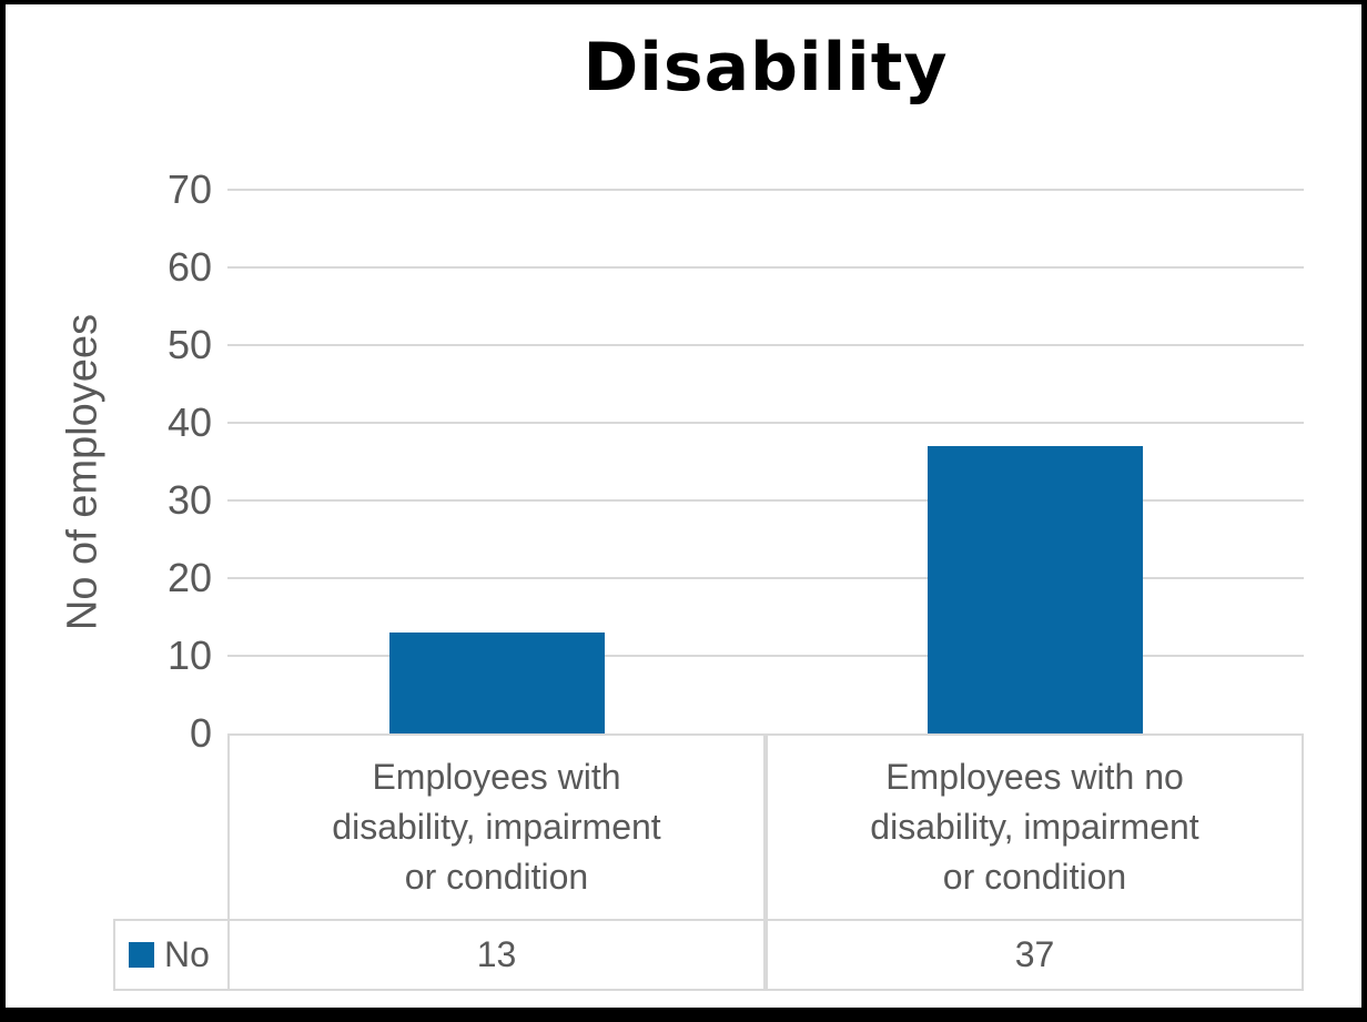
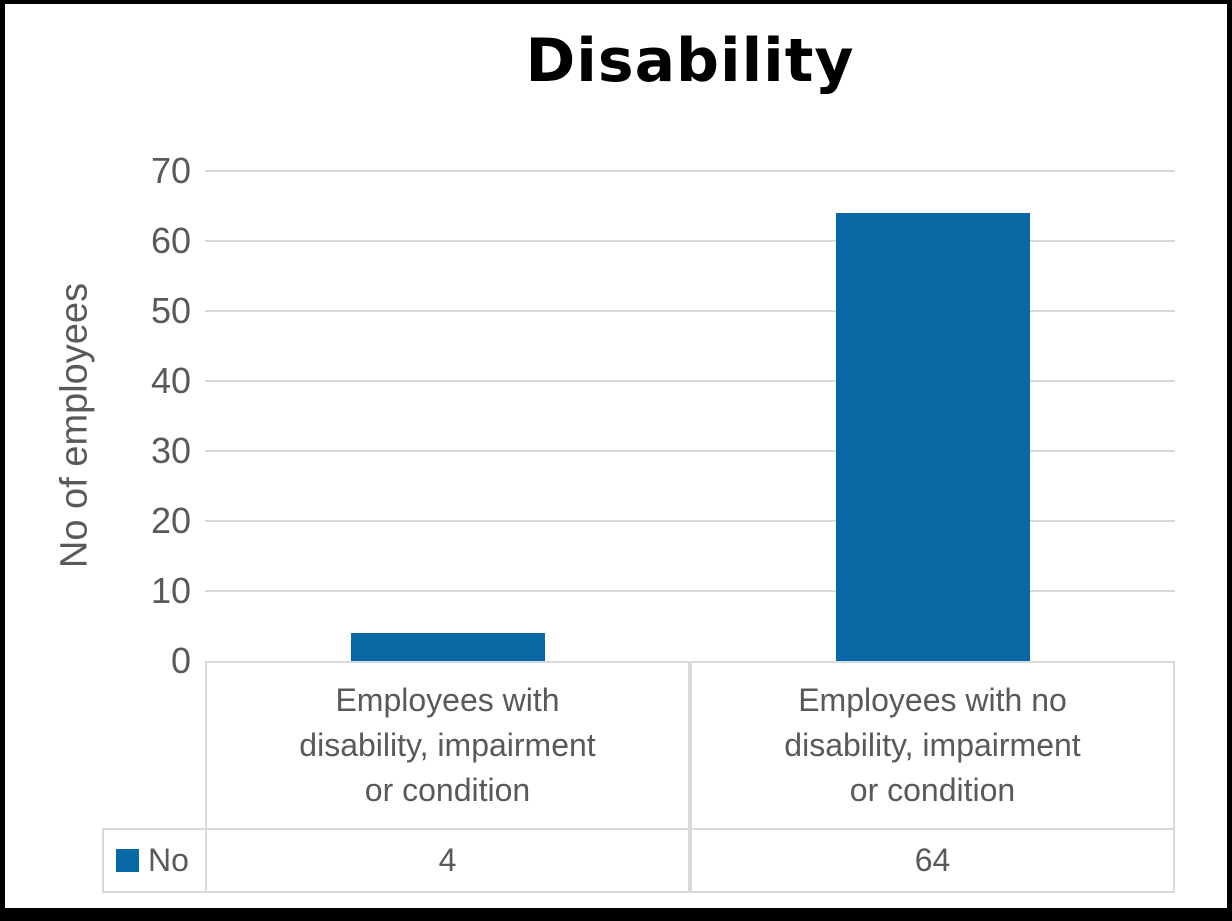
Employees with disability, impairment or condition: 13 -> 4
Employees with no disability, impairment or condition: 37 -> 64
